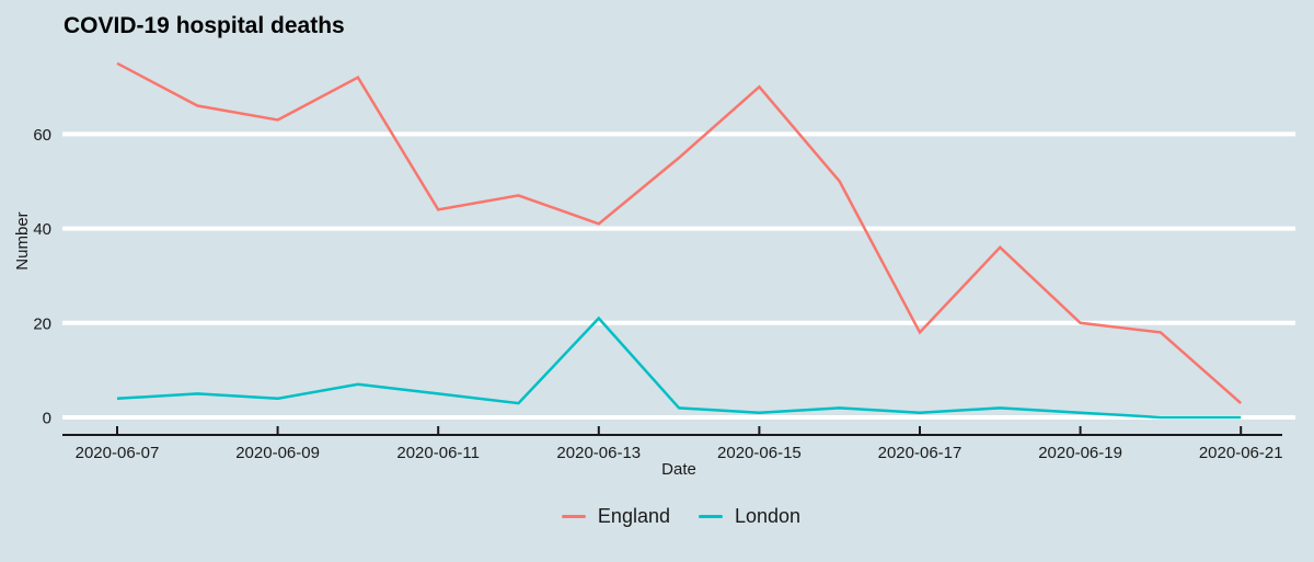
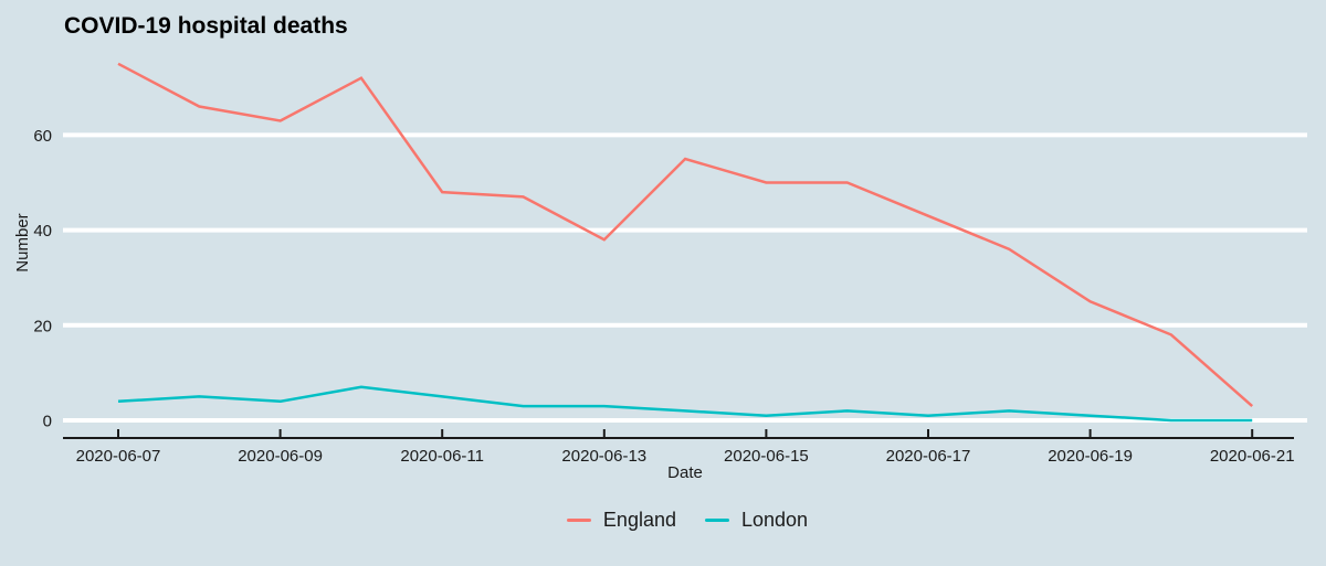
England/2020-06-11: 44 -> 48
England/2020-06-13: 41 -> 38
London/2020-06-13: 21 -> 3
England/2020-06-15: 70 -> 50
England/2020-06-17: 18 -> 43
England/2020-06-19: 20 -> 25
